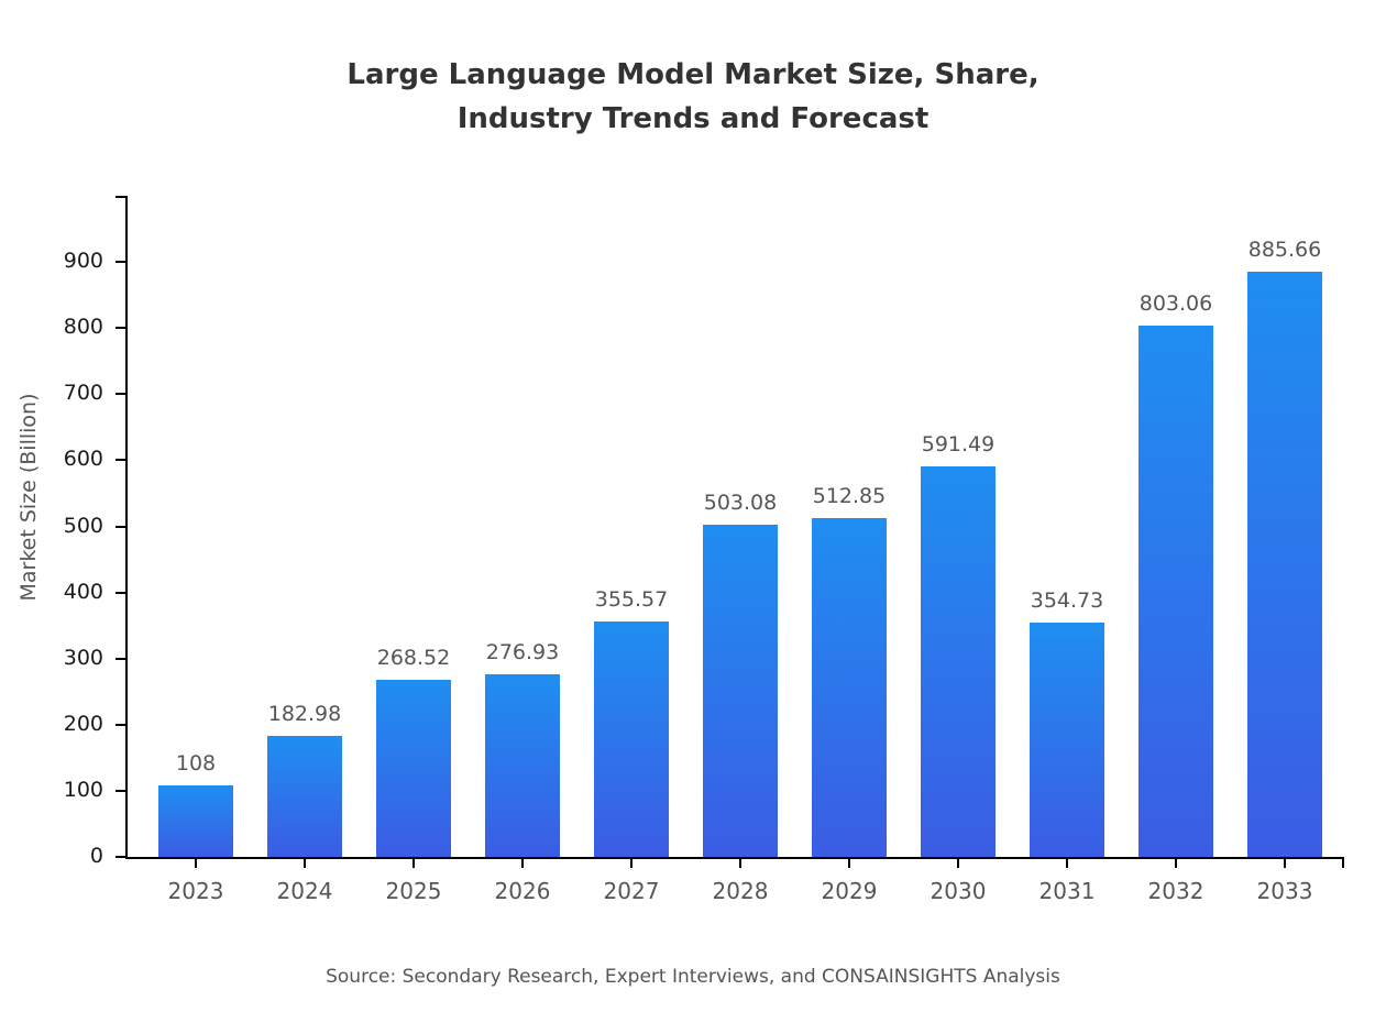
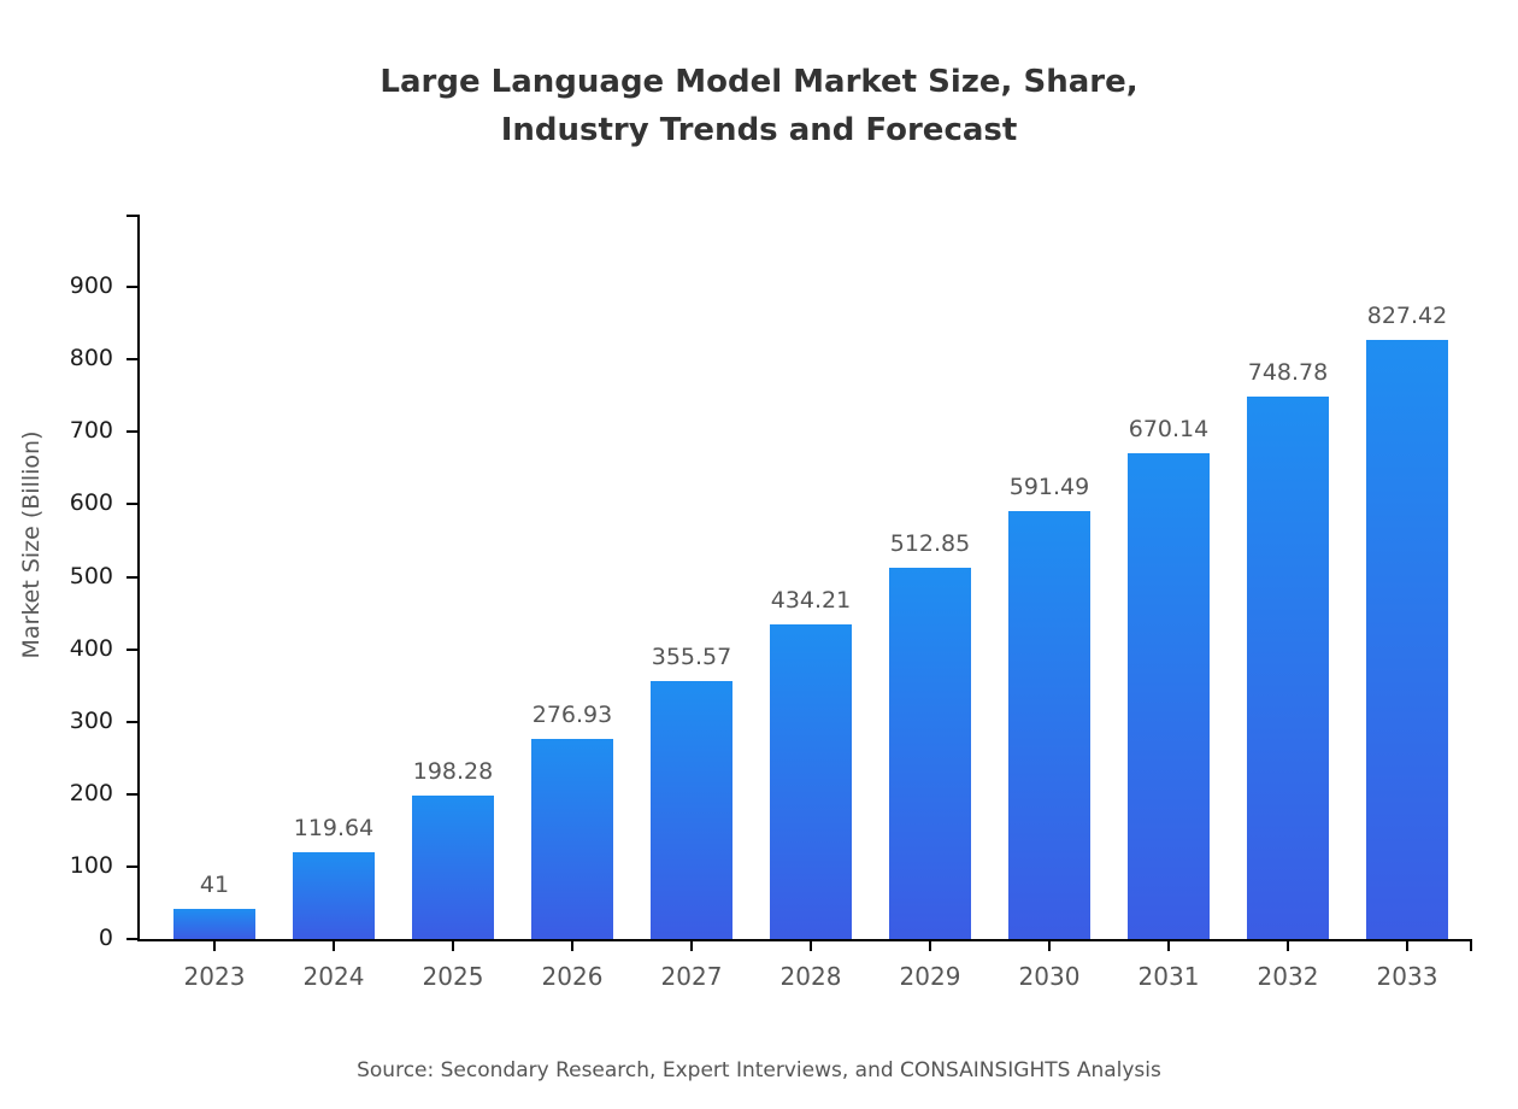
2023: 108 -> 41
2024: 182.98 -> 119.64
2025: 268.52 -> 198.28
2028: 503.08 -> 434.21
2031: 354.73 -> 670.14
2032: 803.06 -> 748.78
2033: 885.66 -> 827.42
